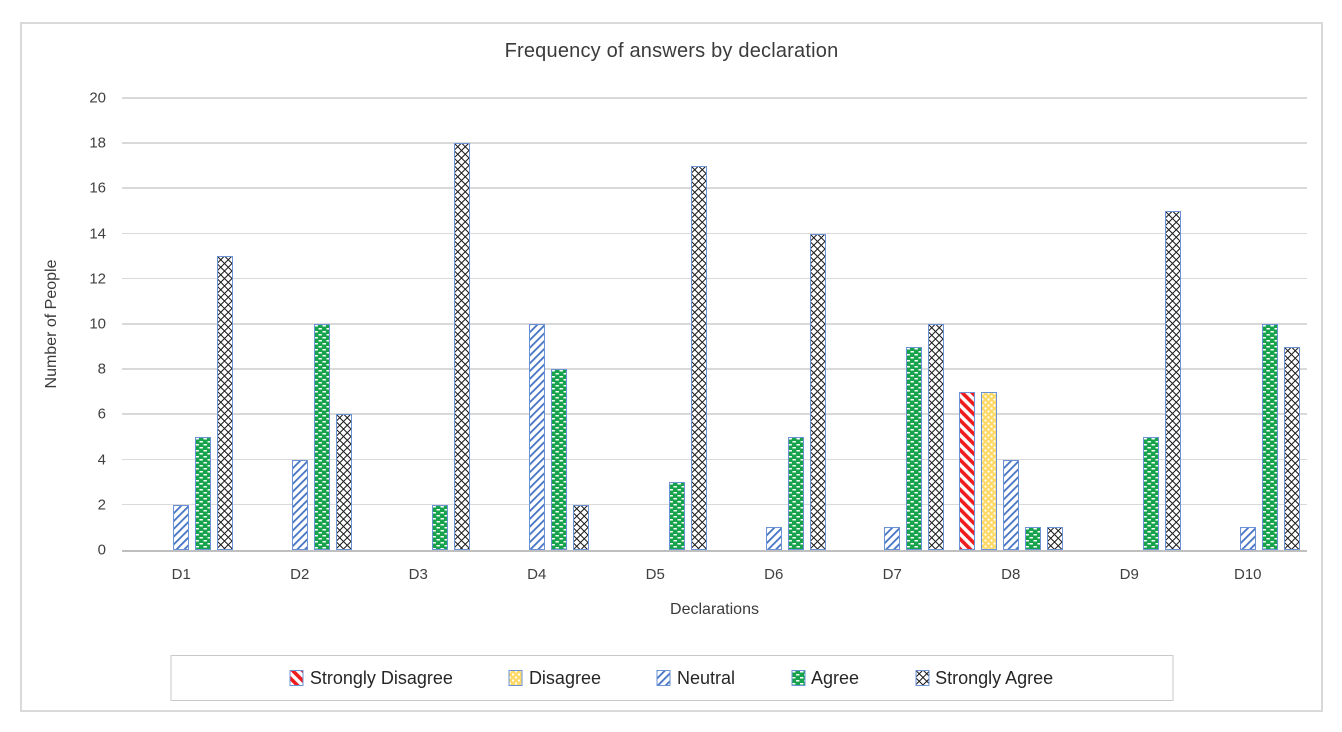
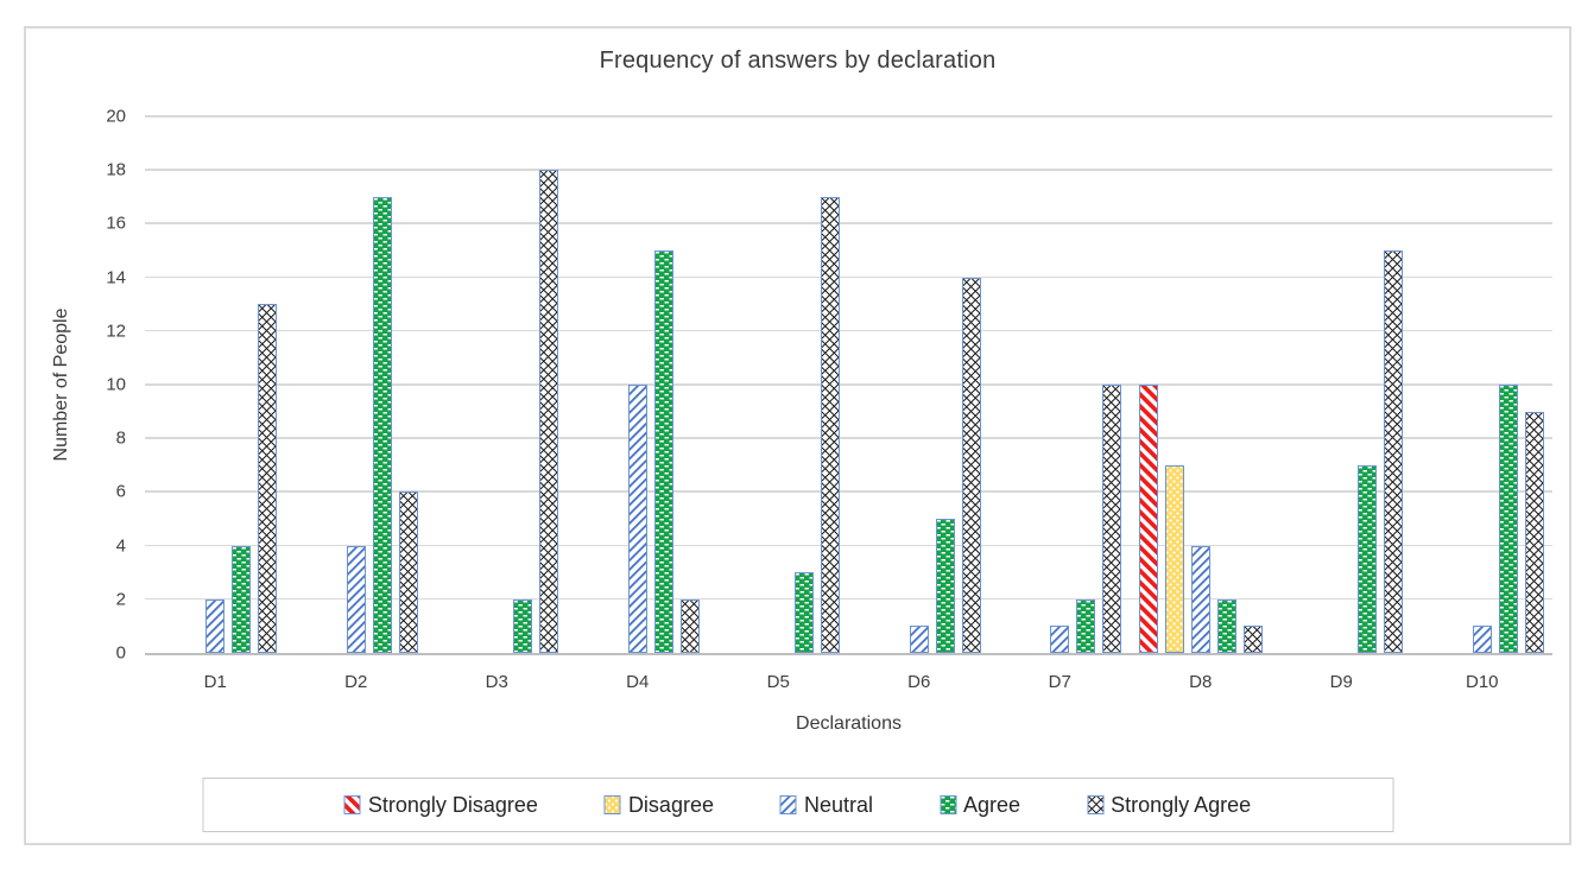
Agree/D1: 5 -> 4
Agree/D2: 10 -> 17
Agree/D4: 8 -> 15
Agree/D7: 9 -> 2
Strongly Disagree/D8: 7 -> 10
Agree/D8: 1 -> 2
Agree/D9: 5 -> 7
